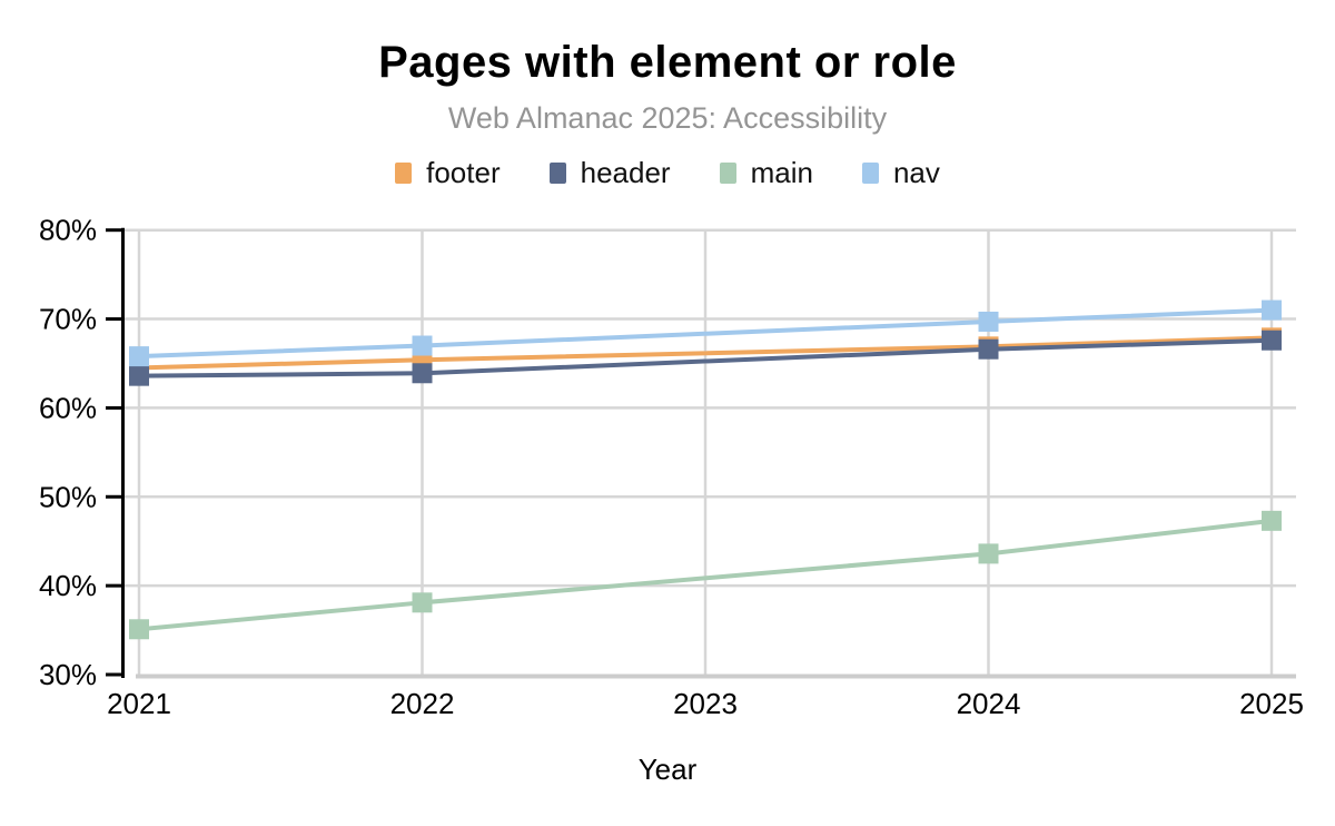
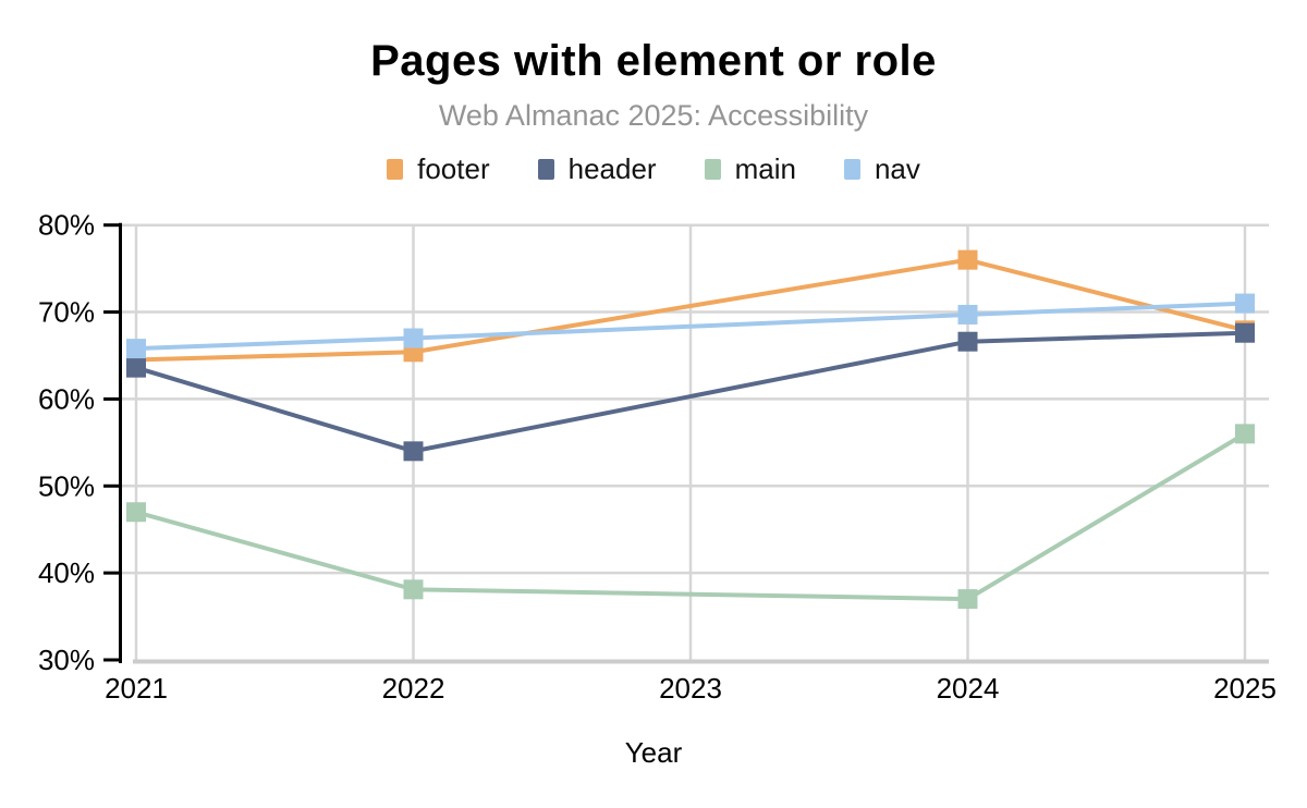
main/2021: 35% -> 47%
header/2022: 64% -> 54%
footer/2024: 67% -> 76%
main/2024: 44% -> 37%
main/2025: 47% -> 56%
